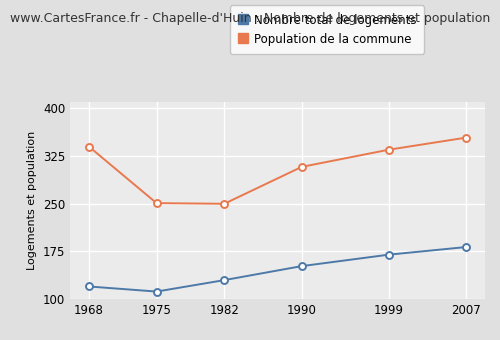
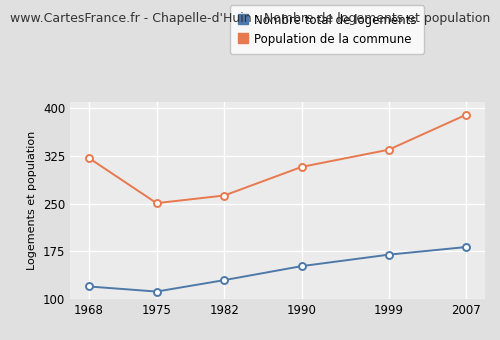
Population de la commune/1968: 340 -> 322
Population de la commune/1982: 250 -> 263
Population de la commune/2007: 354 -> 390
